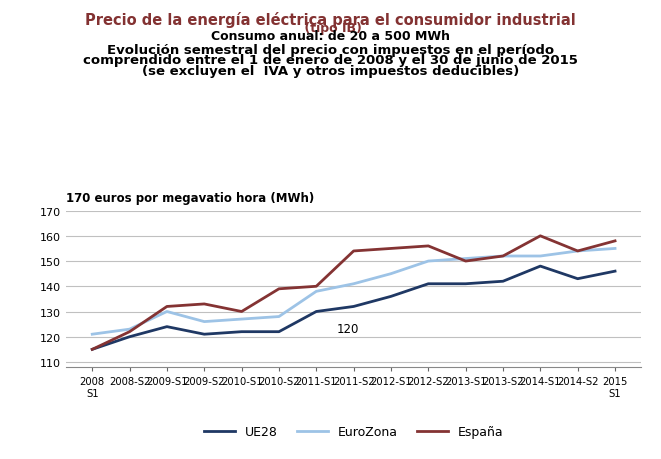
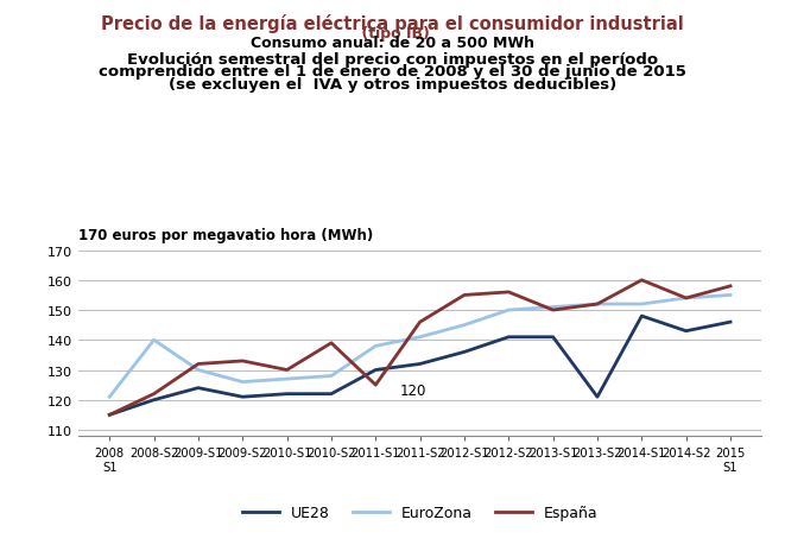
EuroZona/2008-S2: 123 -> 140
España/2011-S1: 140 -> 125
España/2011-S2: 154 -> 146
UE28/2013-S2: 142 -> 121
